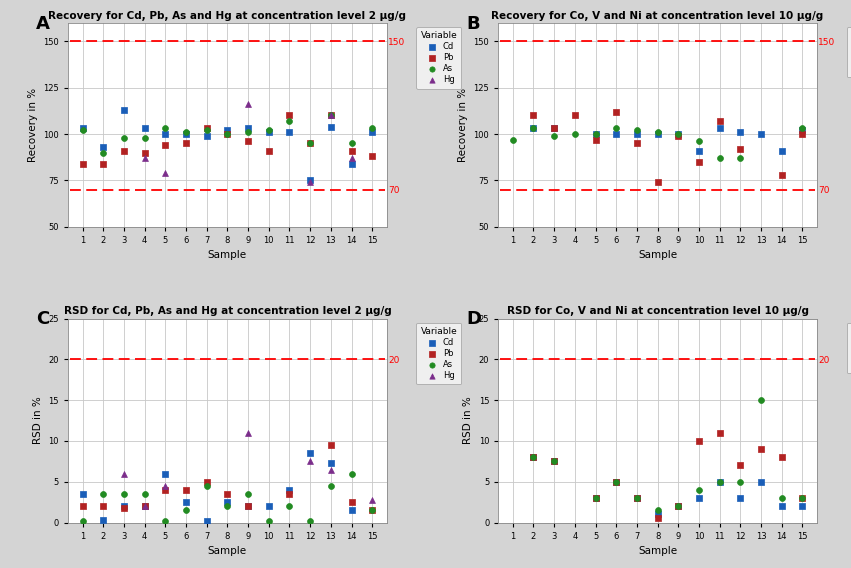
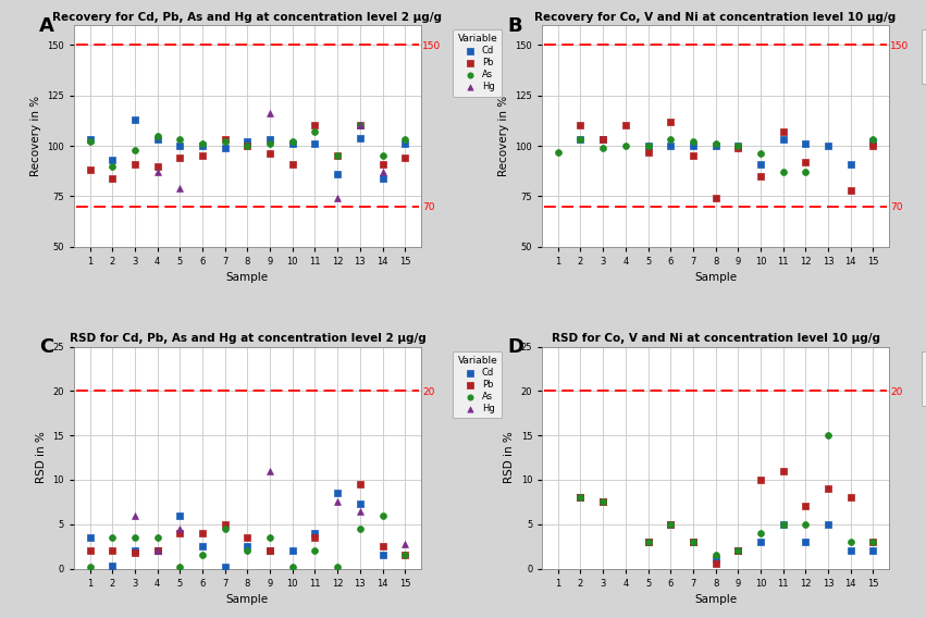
Recovery for Cd, Pb, As and Hg at concentration level 2 μg/g/Pb/1: 84 -> 88
Recovery for Cd, Pb, As and Hg at concentration level 2 μg/g/As/4: 98 -> 105
Recovery for Cd, Pb, As and Hg at concentration level 2 μg/g/Cd/12: 75 -> 86
Recovery for Cd, Pb, As and Hg at concentration level 2 μg/g/Pb/15: 88 -> 94
